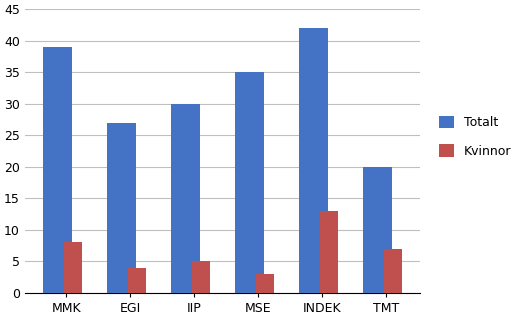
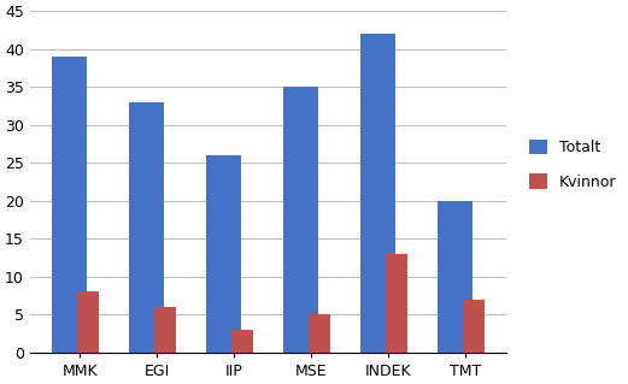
Totalt/EGI: 27 -> 33
Kvinnor/EGI: 4 -> 6
Totalt/IIP: 30 -> 26
Kvinnor/IIP: 5 -> 3
Kvinnor/MSE: 3 -> 5
